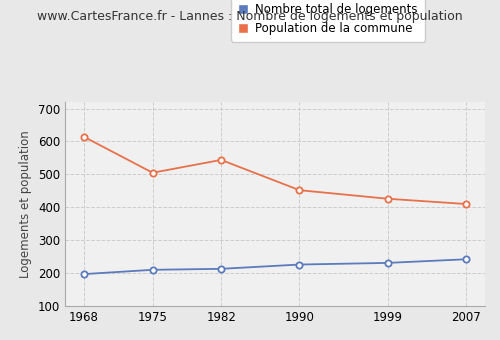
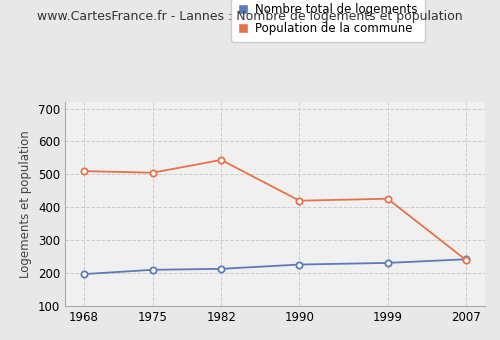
Population de la commune/1968: 614 -> 510
Population de la commune/1990: 452 -> 420
Population de la commune/2007: 410 -> 240
